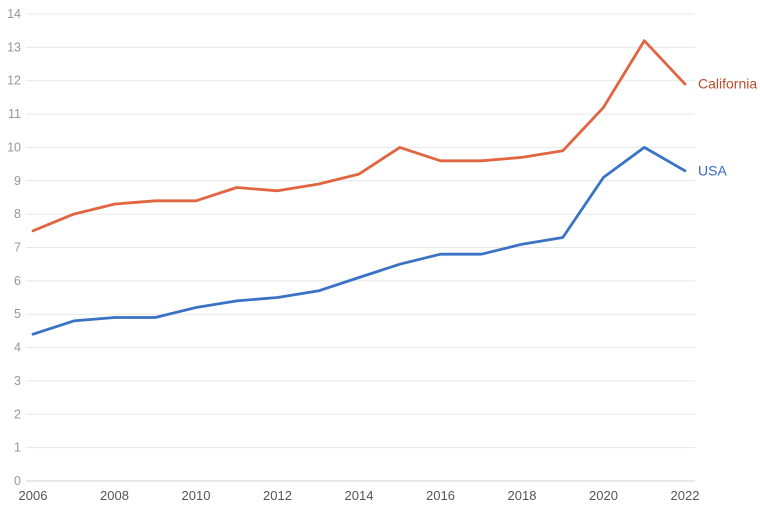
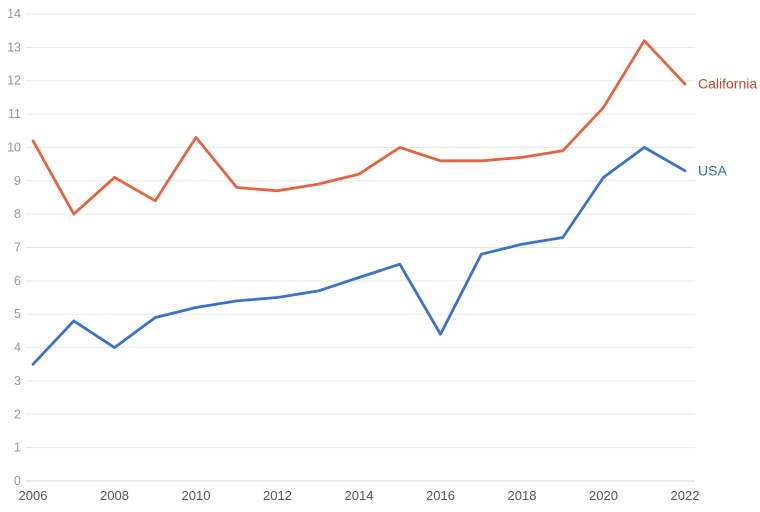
California/2006: 7.5 -> 10.2
USA/2006: 4.4 -> 3.5
California/2008: 8.3 -> 9.1
USA/2008: 4.9 -> 4.0
California/2010: 8.4 -> 10.3
USA/2016: 6.8 -> 4.4
